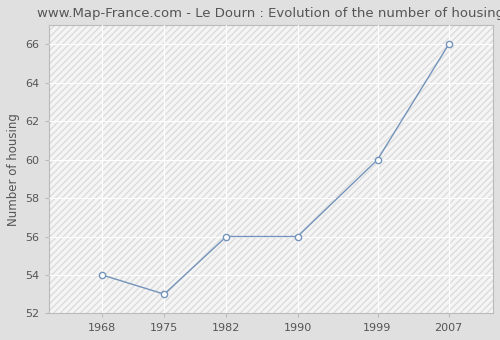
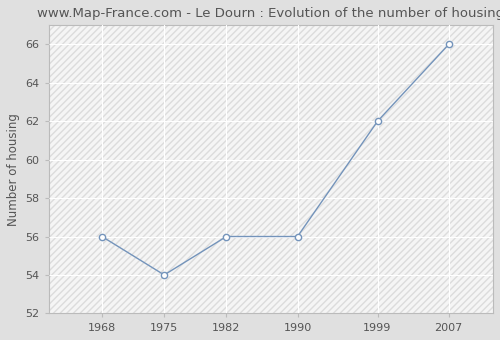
1968: 54 -> 56
1975: 53 -> 54
1999: 60 -> 62
